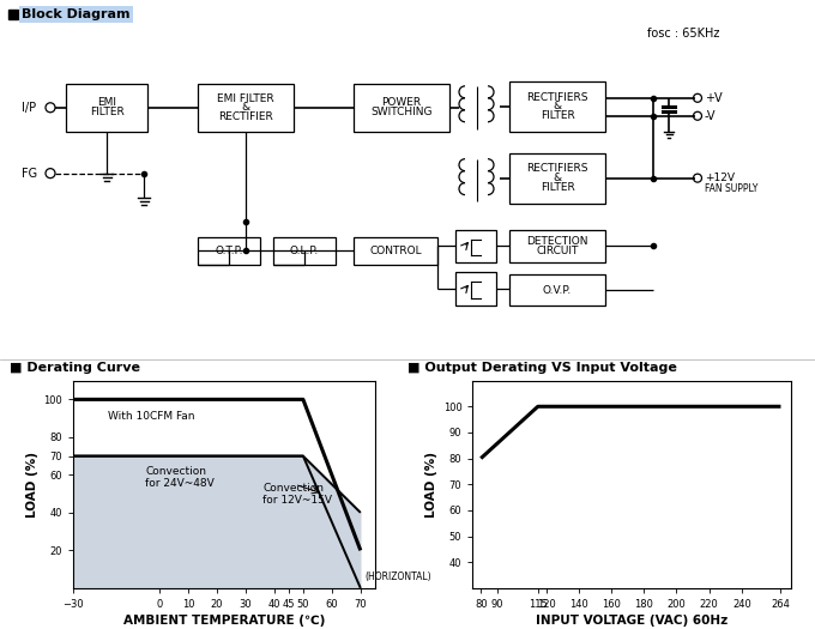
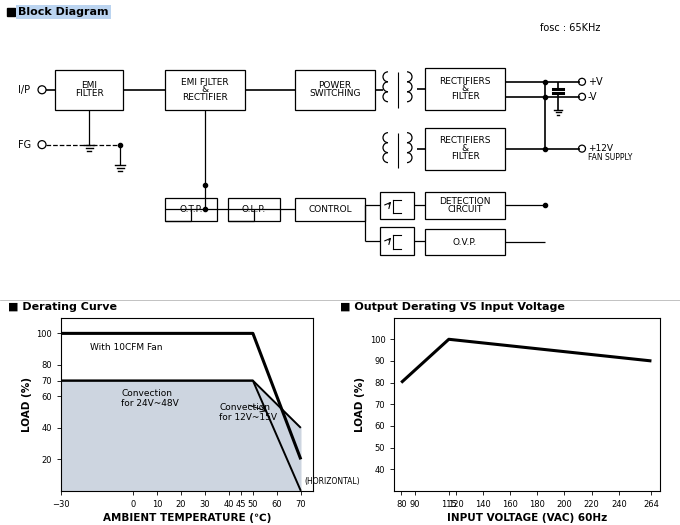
264: 100 -> 90
